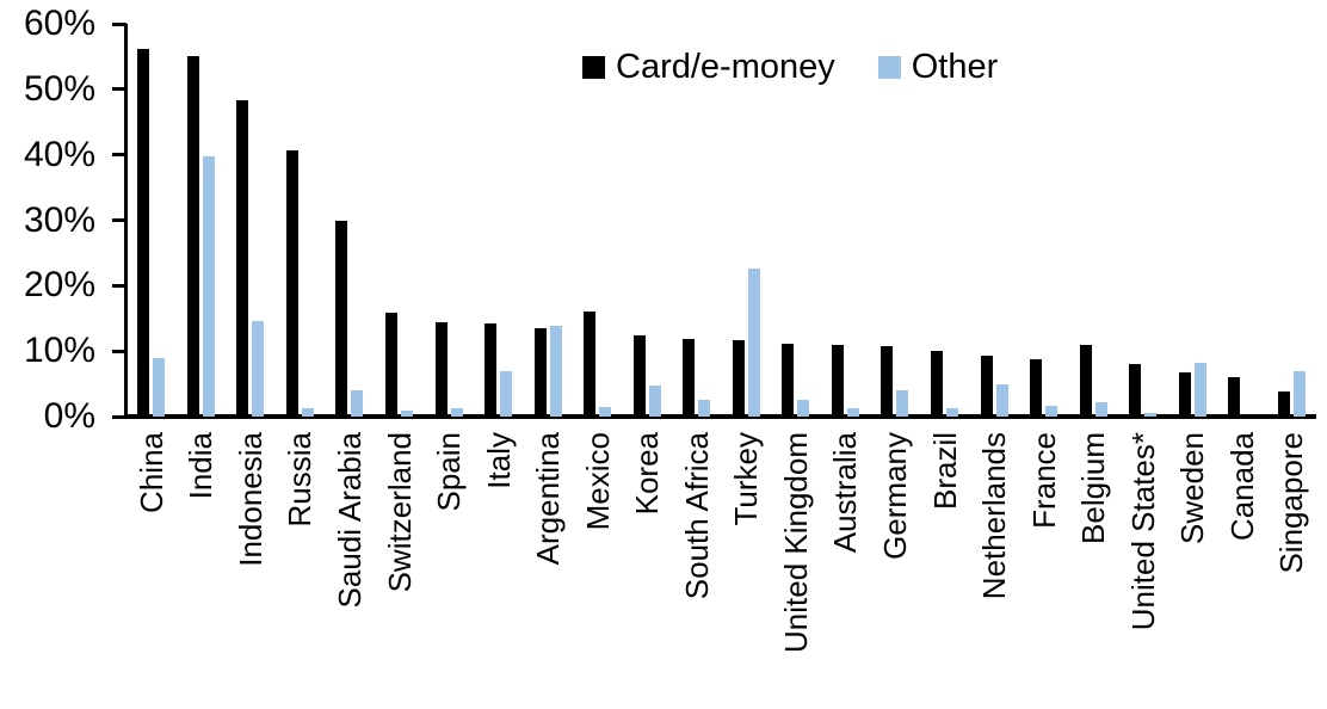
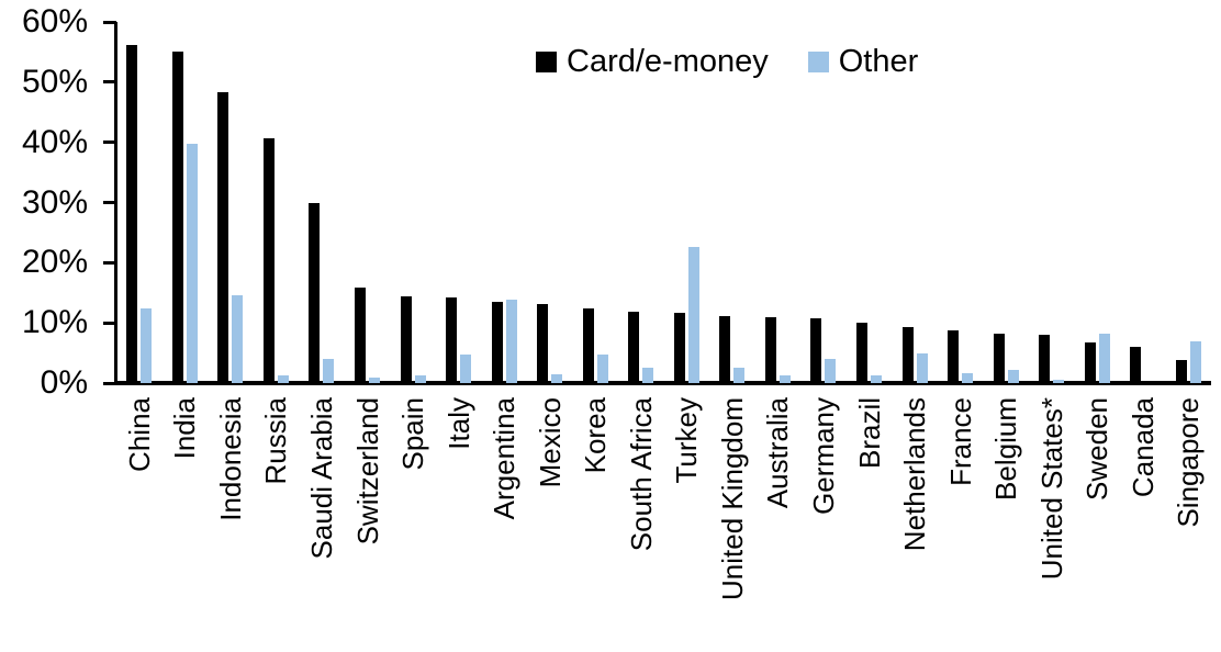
Other/China: 9% -> 12%
Other/Italy: 7% -> 5%
Card/e-money/Mexico: 16% -> 13%
Card/e-money/Belgium: 11% -> 8%
